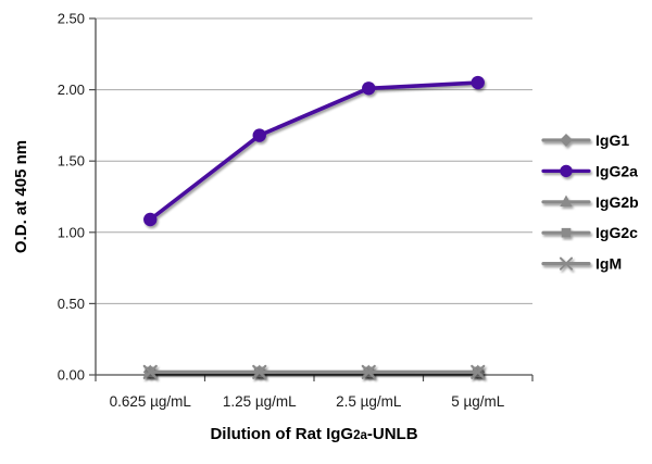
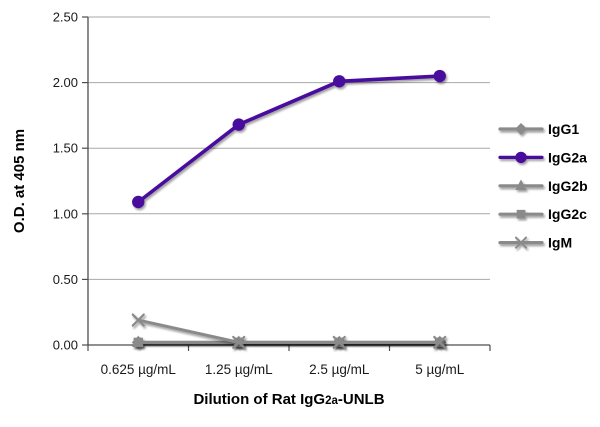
IgM/0.625 µg/mL: 0.02 -> 0.19
